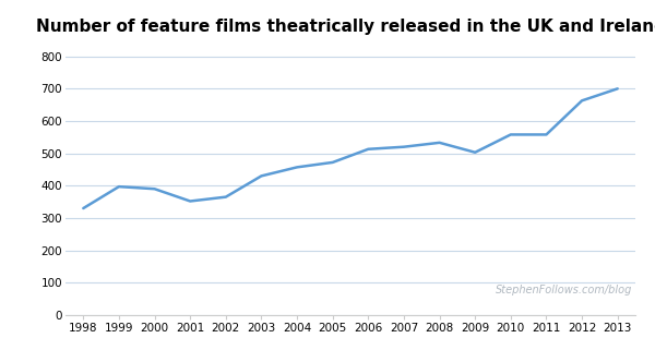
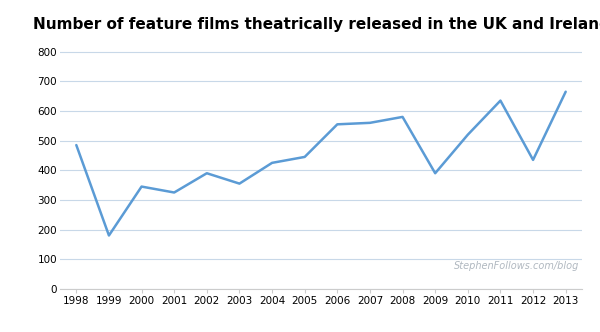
1998: 330 -> 485
1999: 397 -> 180
2000: 390 -> 345
2001: 352 -> 325
2002: 365 -> 390
2003: 430 -> 355
2004: 457 -> 425
2005: 472 -> 445
2006: 513 -> 555
2007: 520 -> 560
2008: 533 -> 580
2009: 503 -> 390
2010: 558 -> 520
2011: 558 -> 635
2012: 663 -> 435
2013: 700 -> 665
